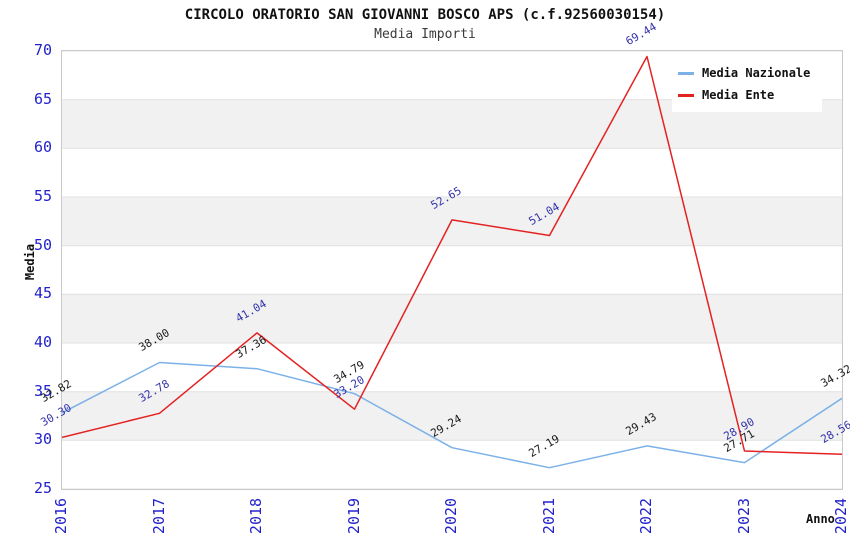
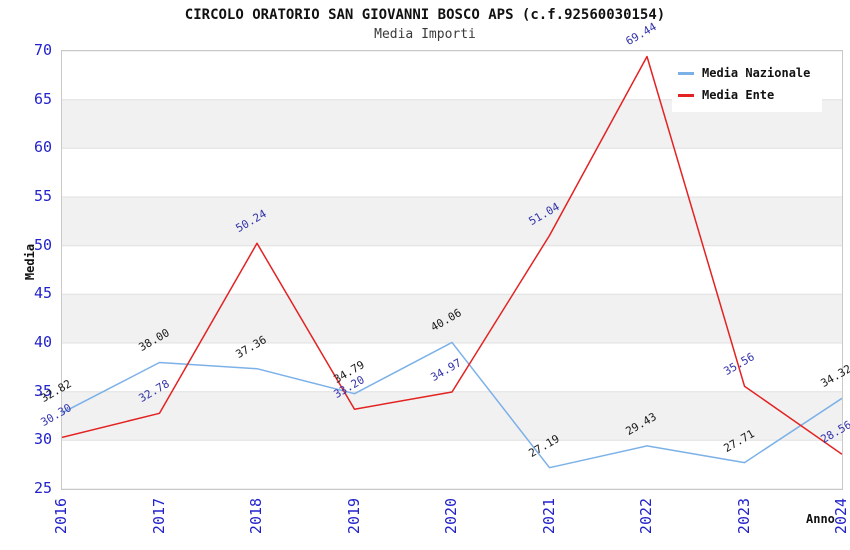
Media Ente/2018: 41.04 -> 50.24
Media Nazionale/2020: 29.24 -> 40.06
Media Ente/2020: 52.65 -> 34.97
Media Ente/2023: 28.90 -> 35.56
